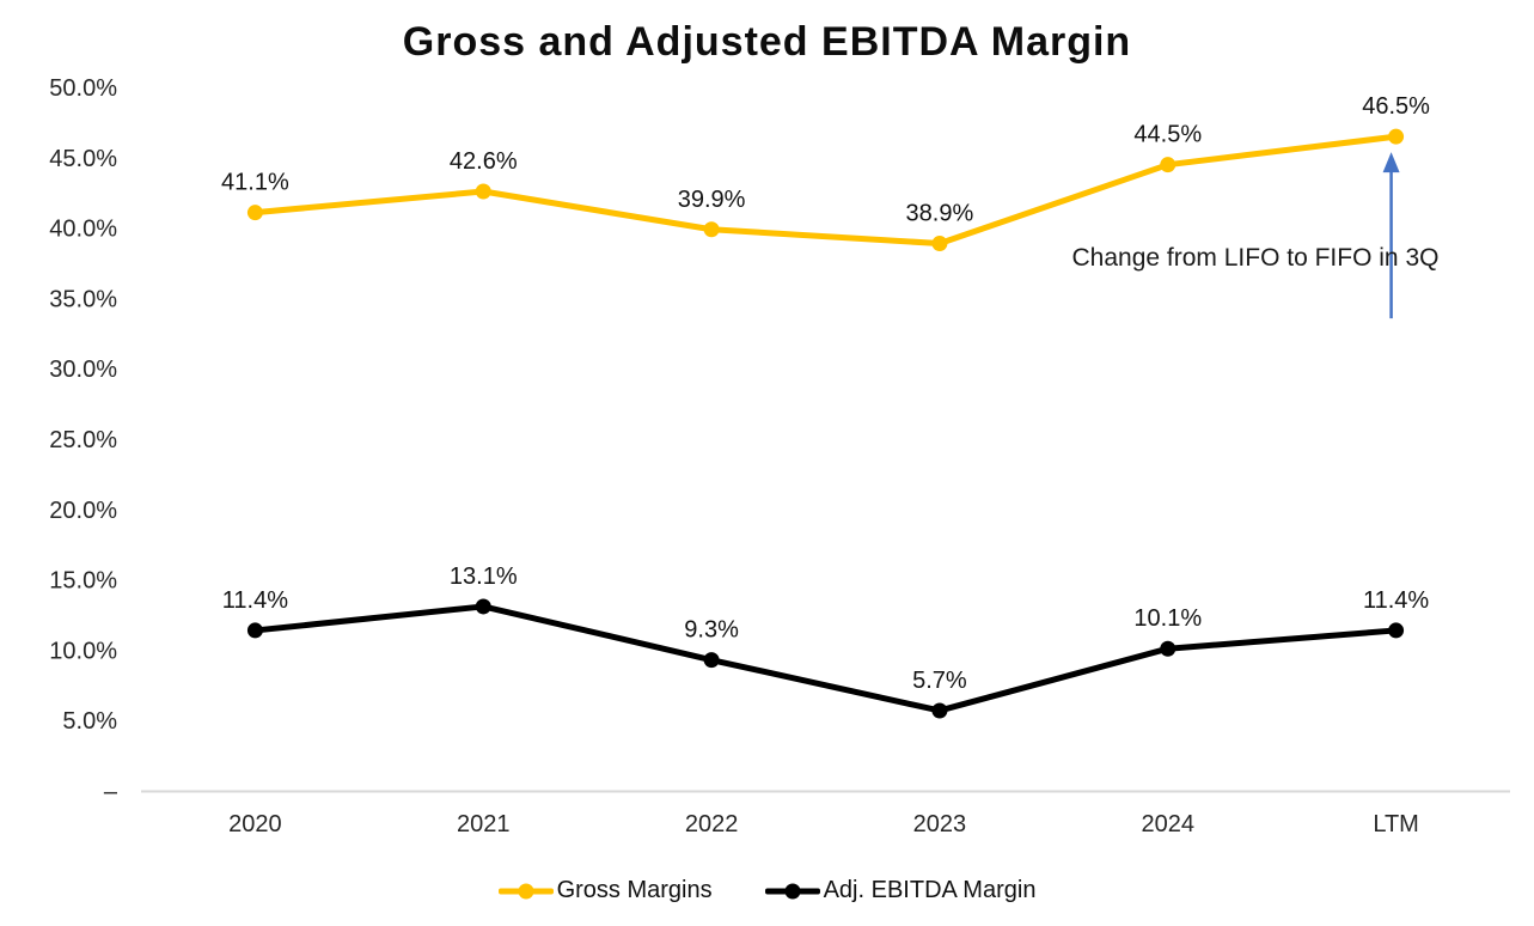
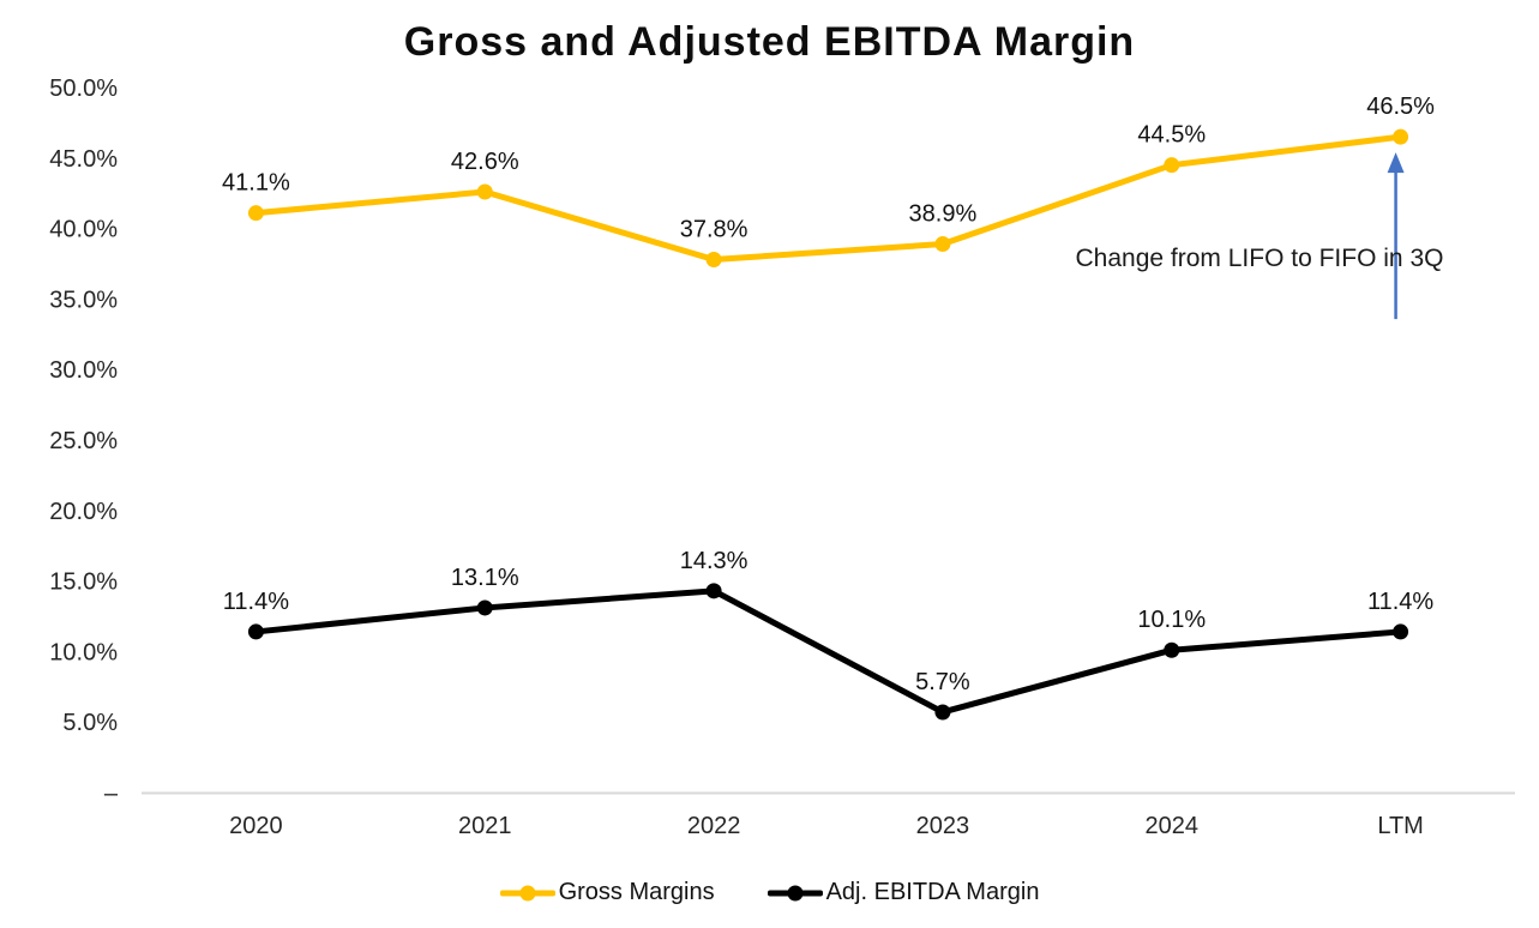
Gross Margins/2022: 39.9% -> 37.8%
Adj. EBITDA Margin/2022: 9.3% -> 14.3%
